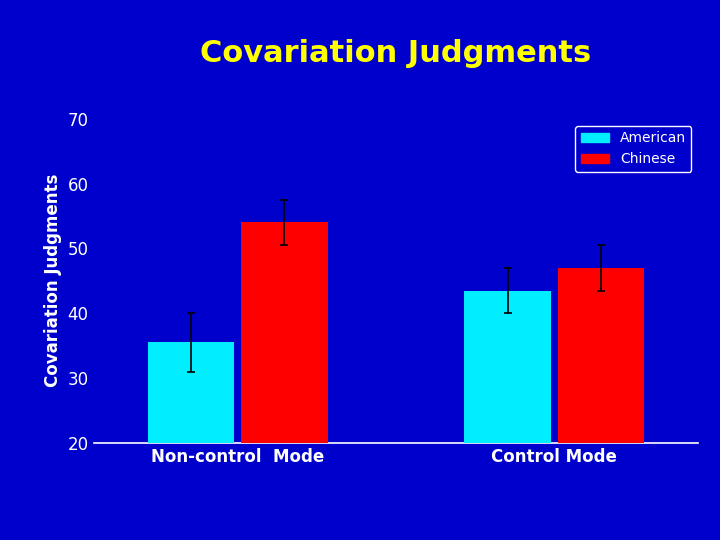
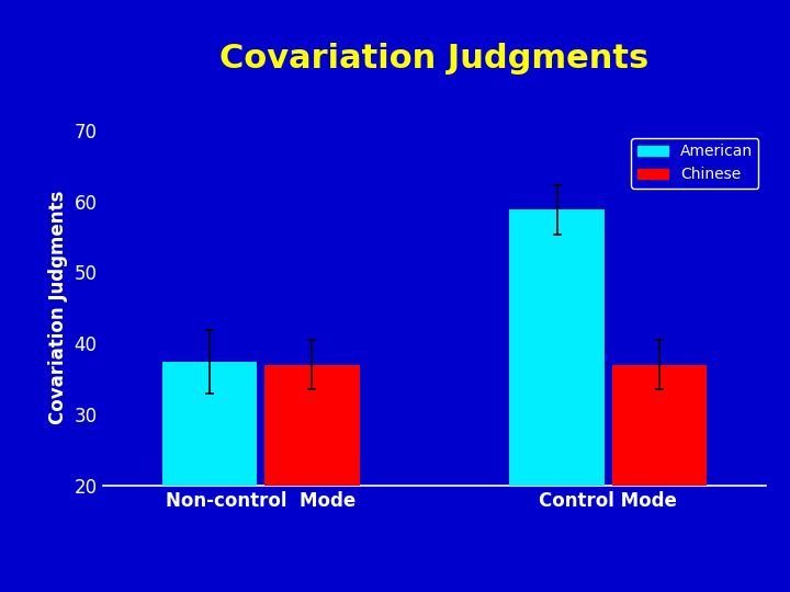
American/Non-control Mode: 35.5 -> 37.4
Chinese/Non-control Mode: 54 -> 37
American/Control Mode: 43.5 -> 58.8
Chinese/Control Mode: 47 -> 37
